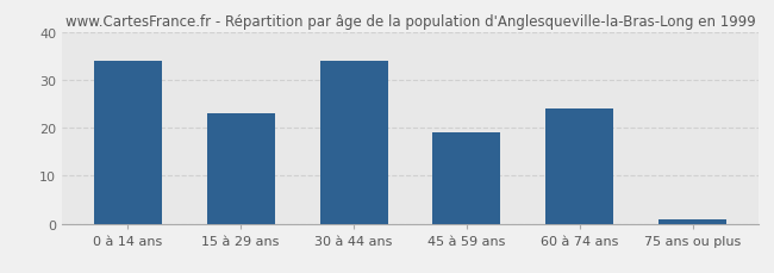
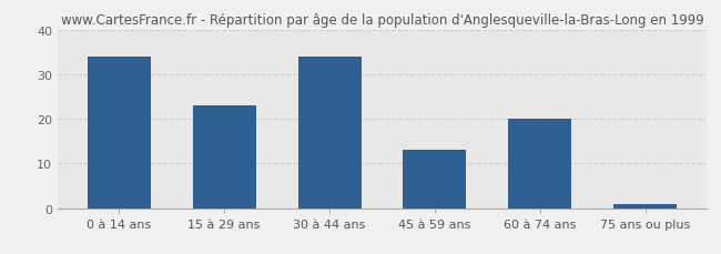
45 à 59 ans: 19 -> 13
60 à 74 ans: 24 -> 20
